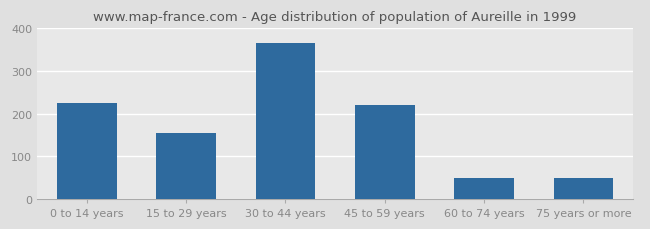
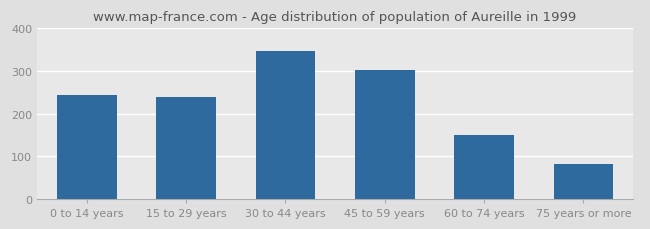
0 to 14 years: 225 -> 243
15 to 29 years: 155 -> 240
30 to 44 years: 365 -> 348
45 to 59 years: 220 -> 303
60 to 74 years: 50 -> 150
75 years or more: 50 -> 82
